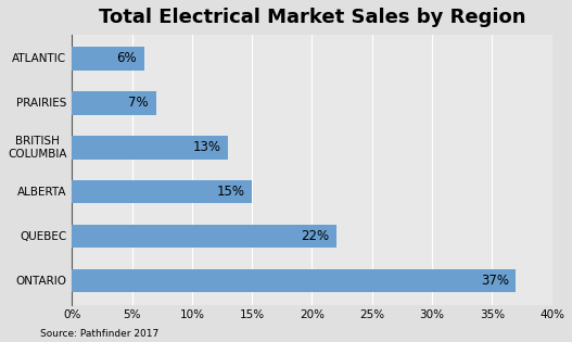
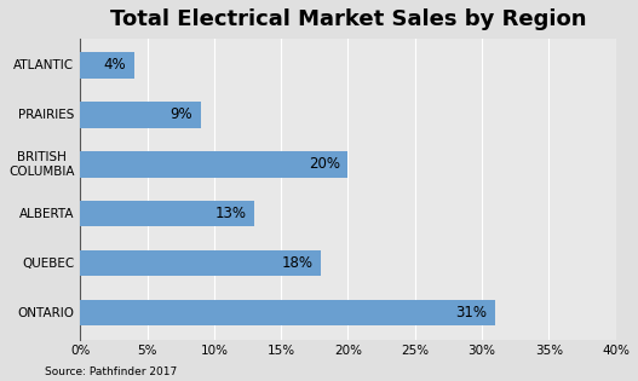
ATLANTIC: 6% -> 4%
PRAIRIES: 7% -> 9%
BRITISH COLUMBIA: 13% -> 20%
ALBERTA: 15% -> 13%
QUEBEC: 22% -> 18%
ONTARIO: 37% -> 31%
